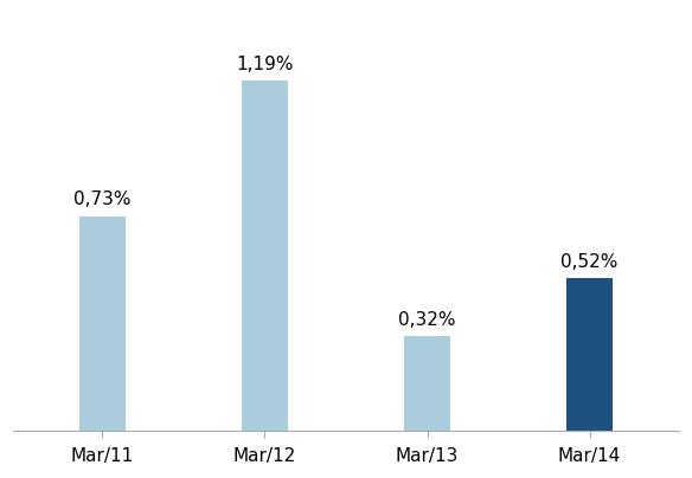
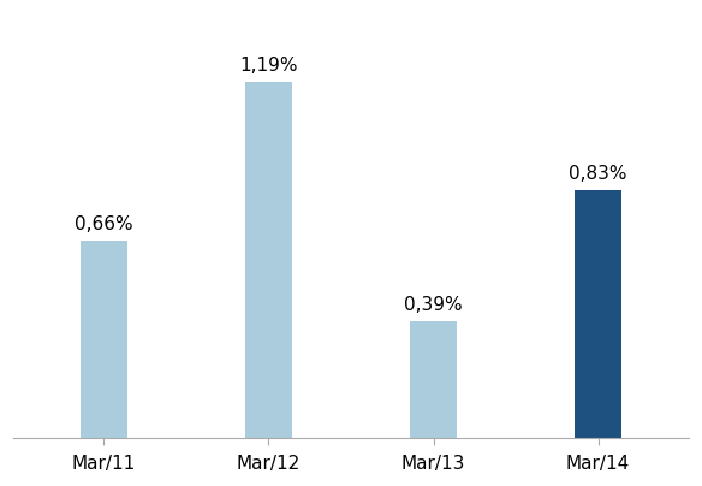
Mar/11: 0,73% -> 0,66%
Mar/13: 0,32% -> 0,39%
Mar/14: 0,52% -> 0,83%
